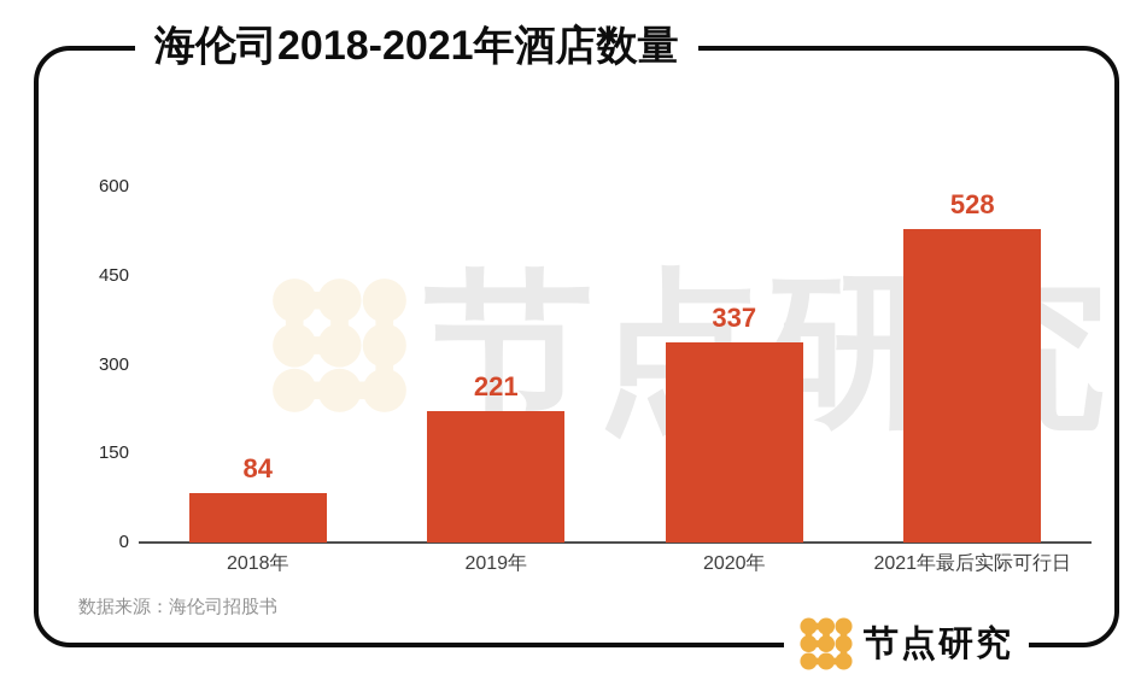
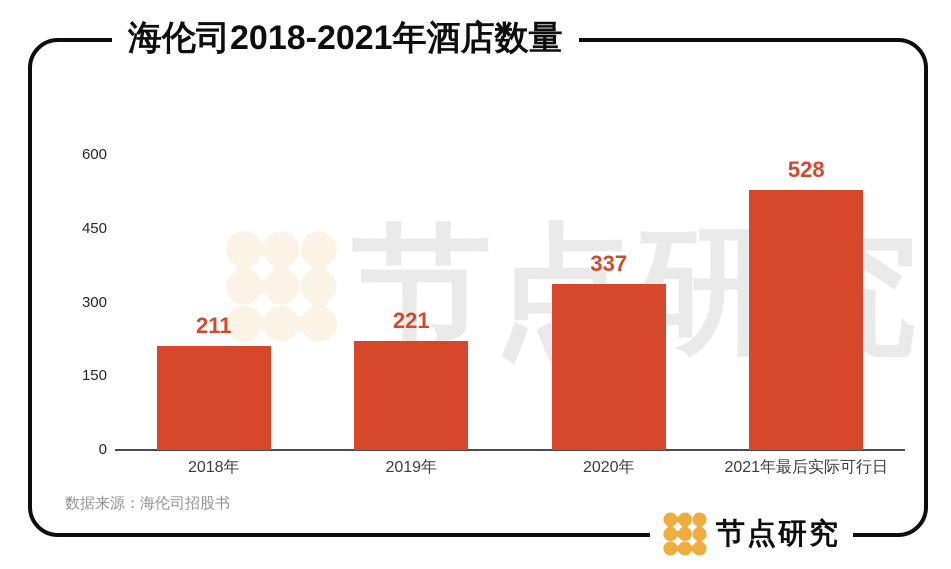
2018年: 84 -> 211
